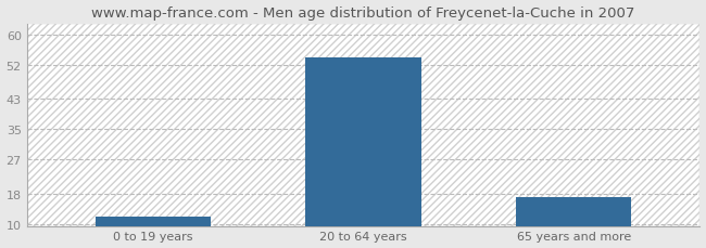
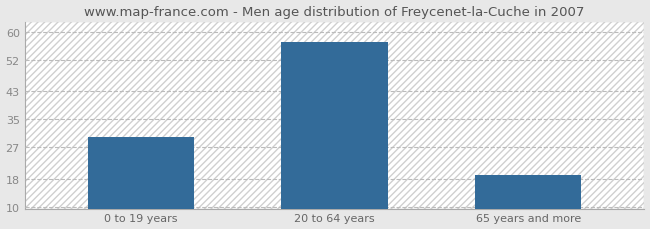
0 to 19 years: 12 -> 30
20 to 64 years: 54 -> 57
65 years and more: 17 -> 19
